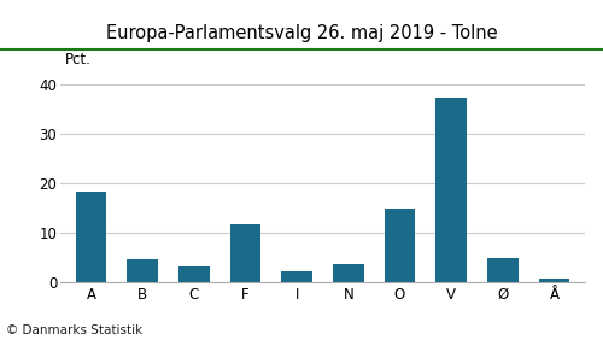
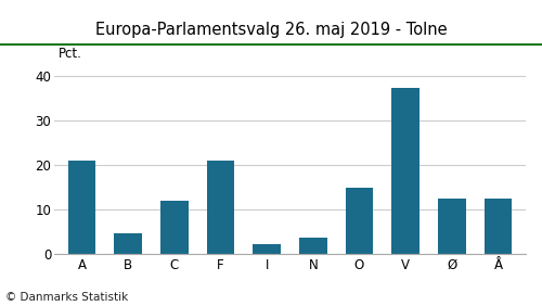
A: 18.3 -> 21.0
C: 3.1 -> 12.0
F: 11.7 -> 21.0
Ø: 4.8 -> 12.5
Å: 0.8 -> 12.5
